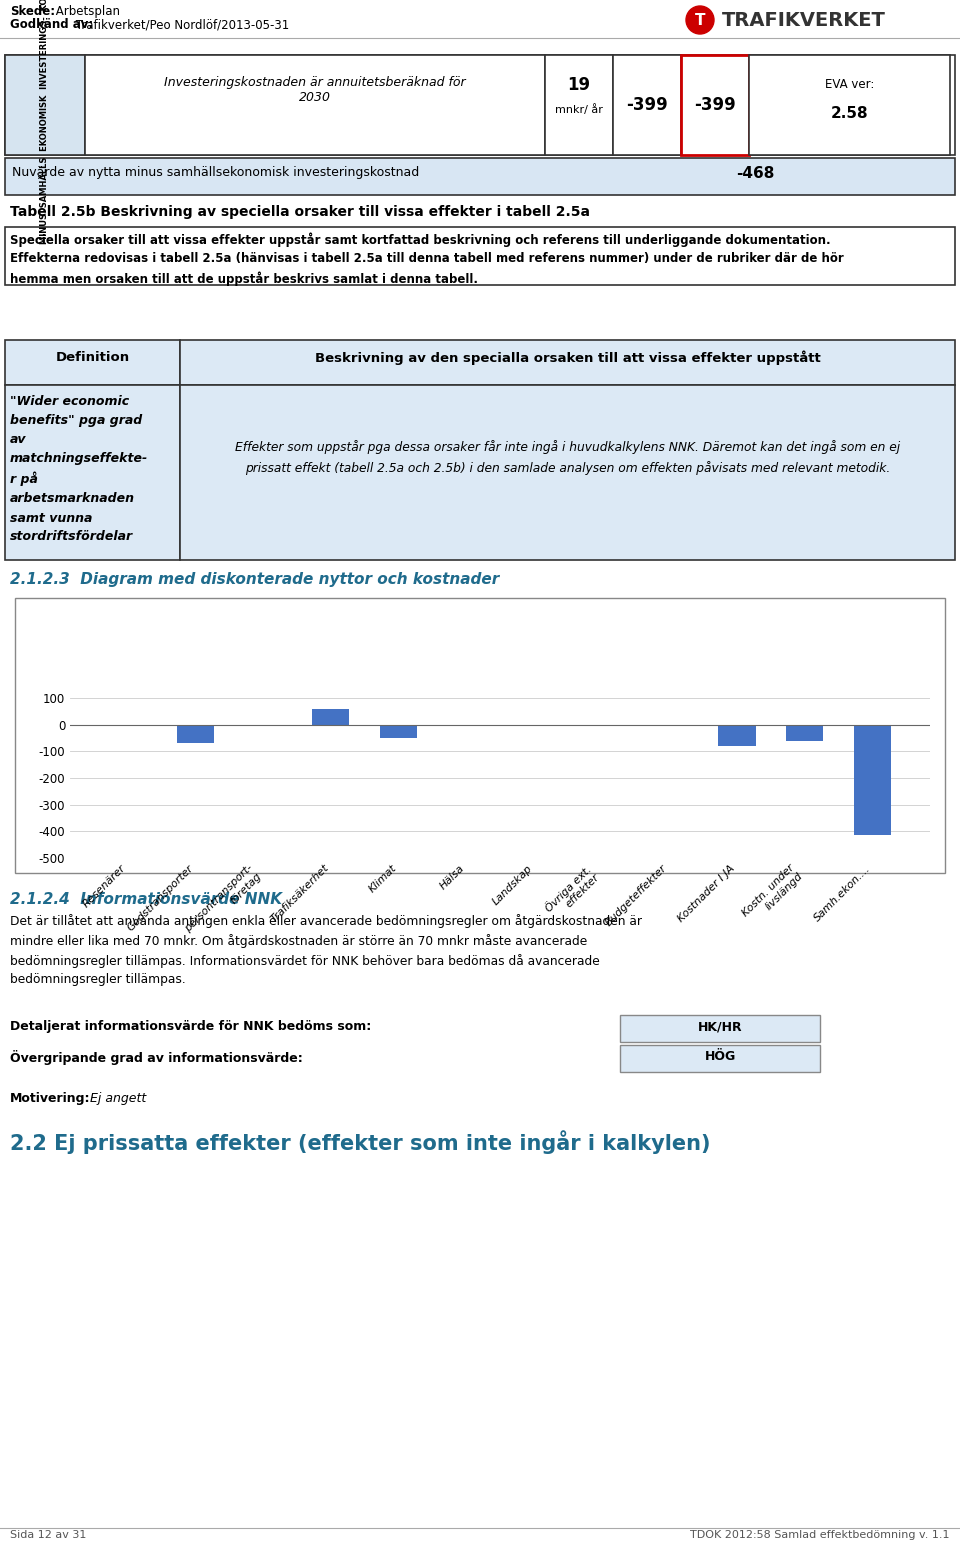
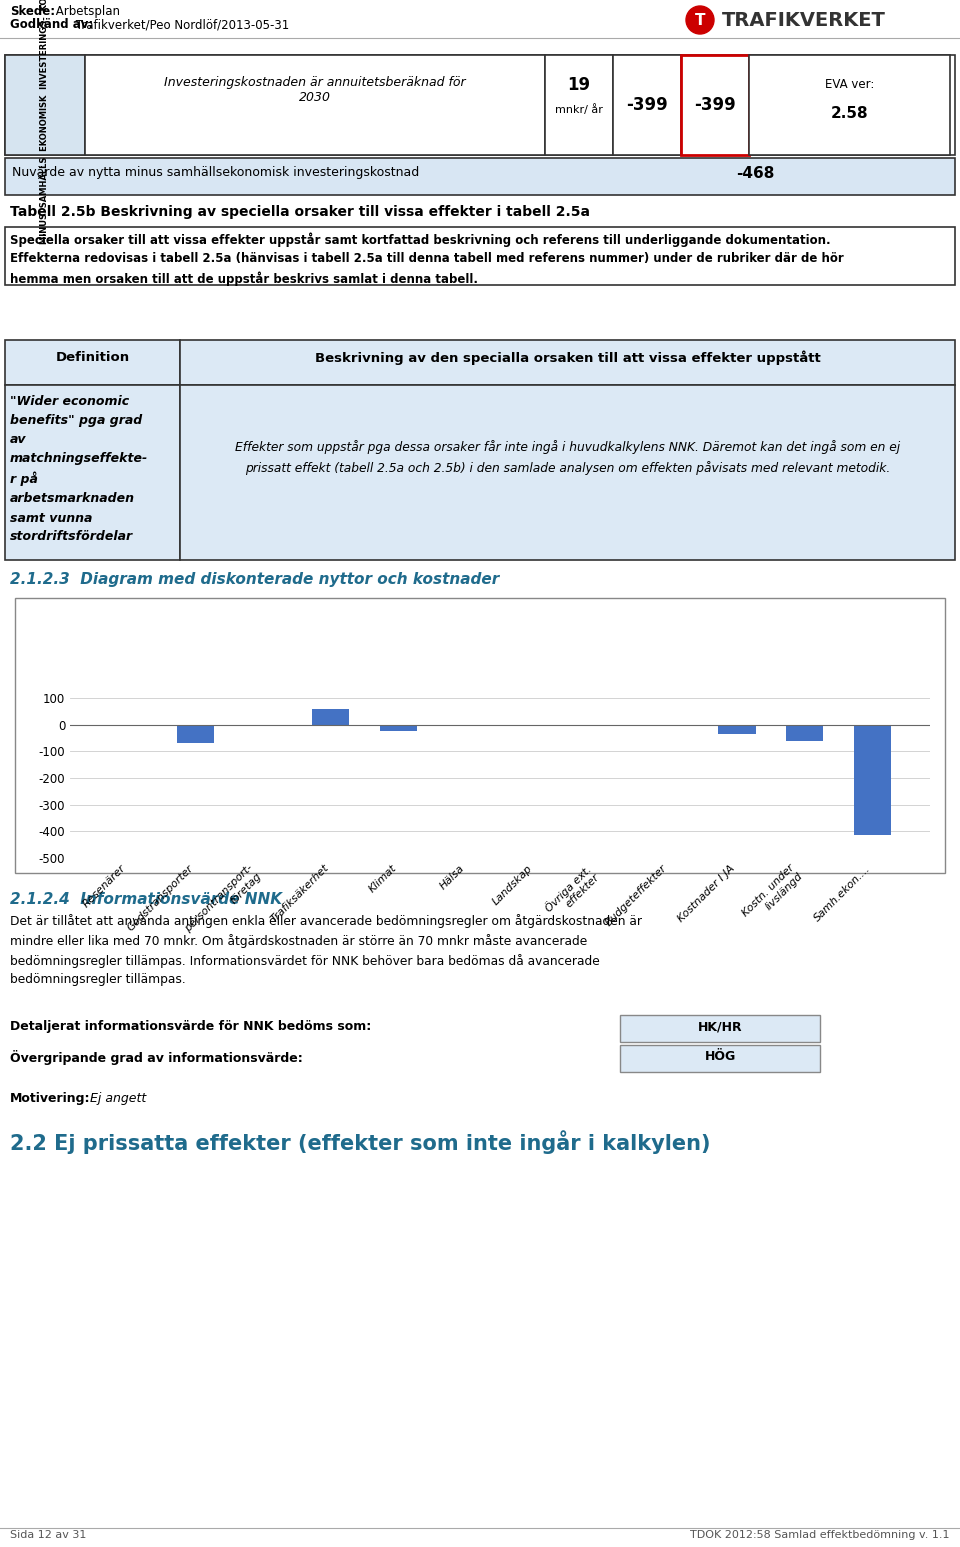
Klimat: -50 -> -25
Kostnader I JA: -80 -> -35
